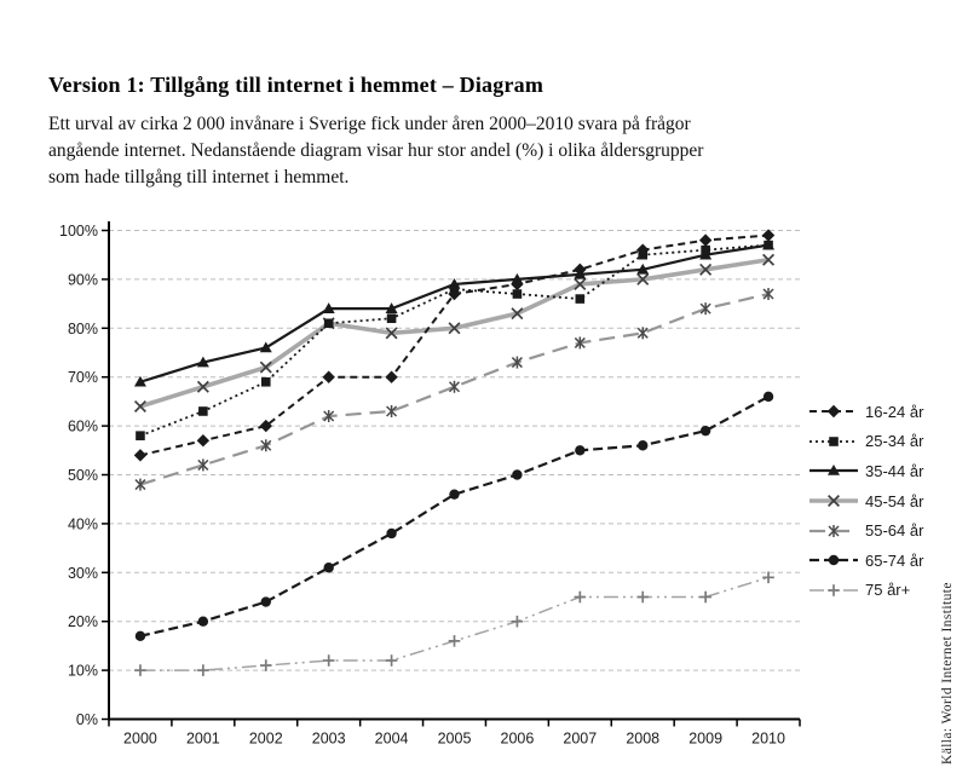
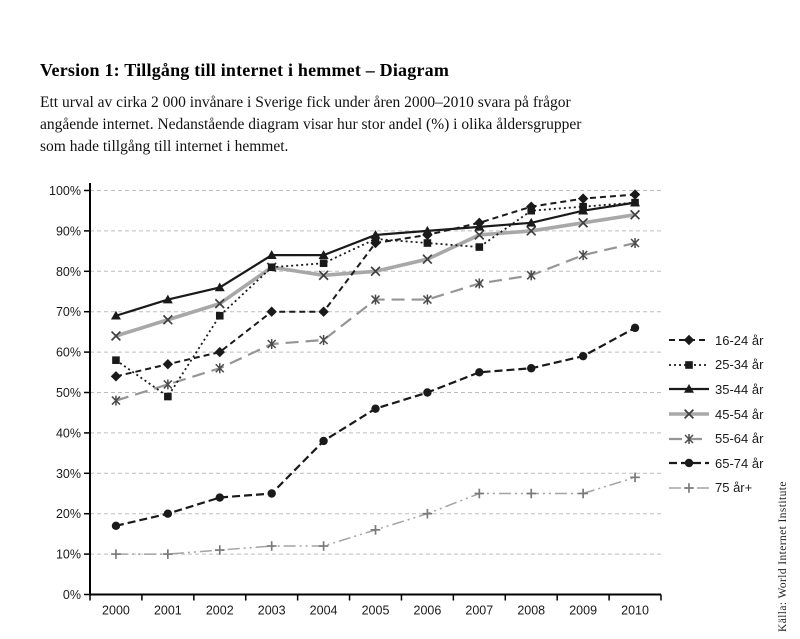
25-34 år/2001: 63% -> 49%
65-74 år/2003: 31% -> 25%
55-64 år/2005: 68% -> 73%
